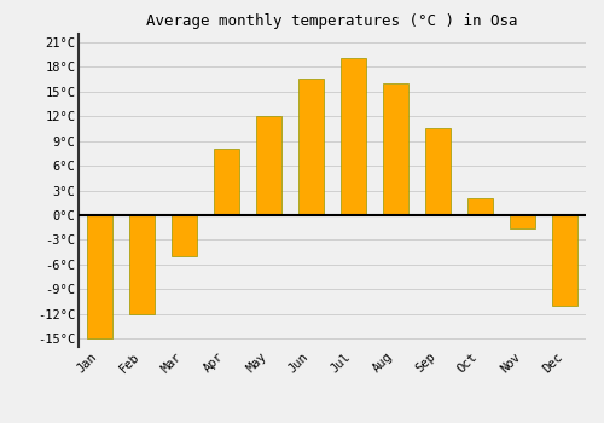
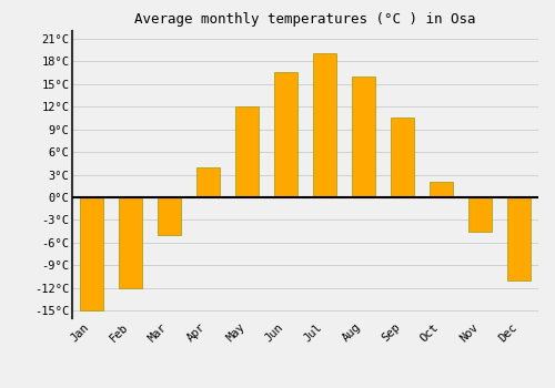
Apr: 8.0°C -> 4.0°C
Nov: -1.6°C -> -4.5°C
